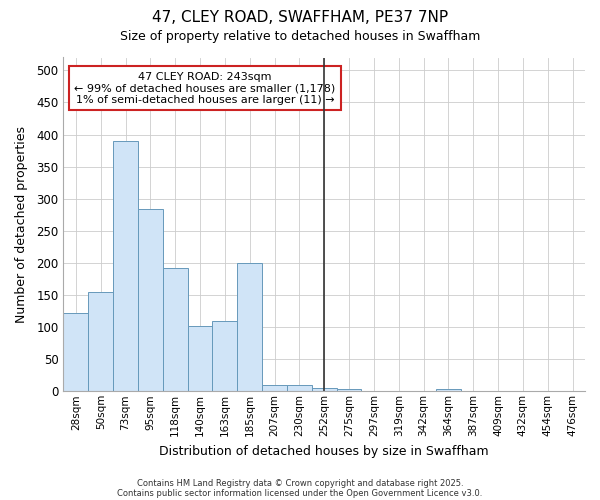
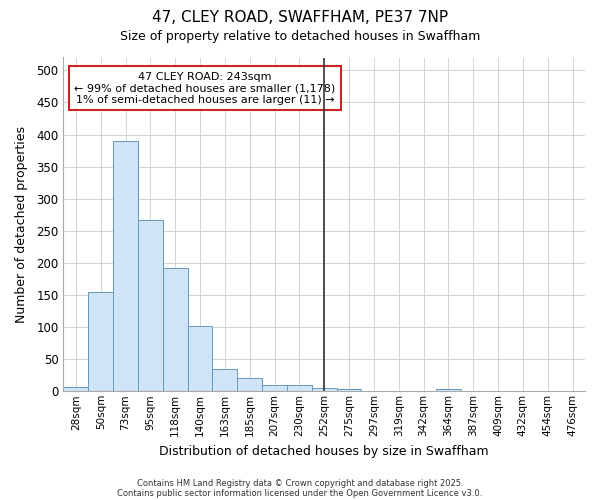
28sqm: 122 -> 6
95sqm: 284 -> 267
163sqm: 110 -> 35
185sqm: 200 -> 20
